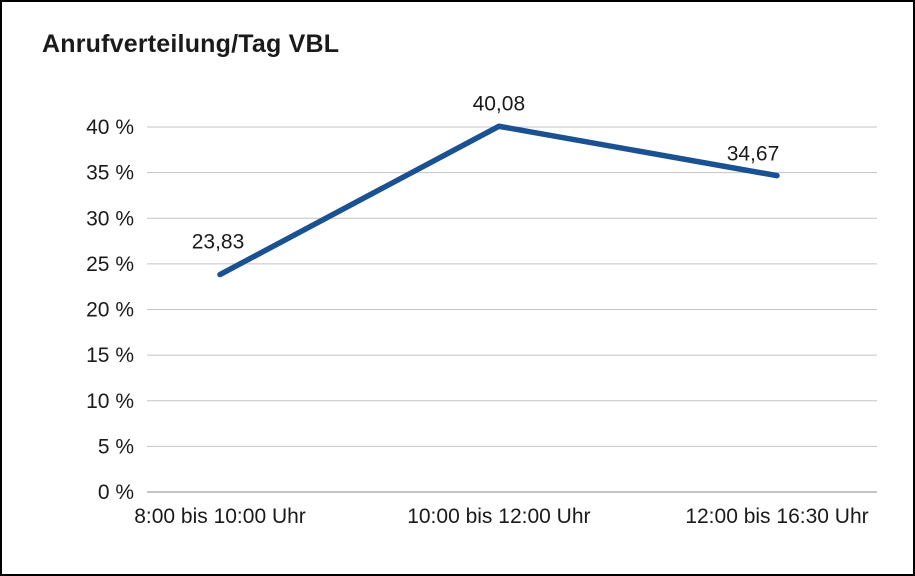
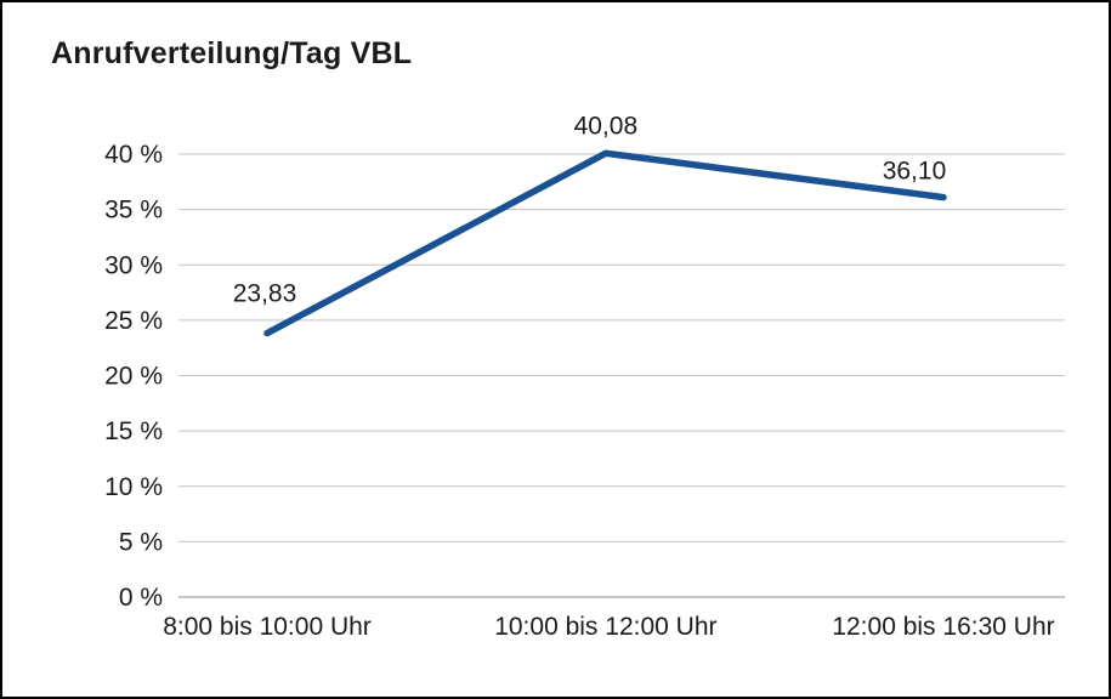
12:00 bis 16:30 Uhr: 34,67 -> 36,10
